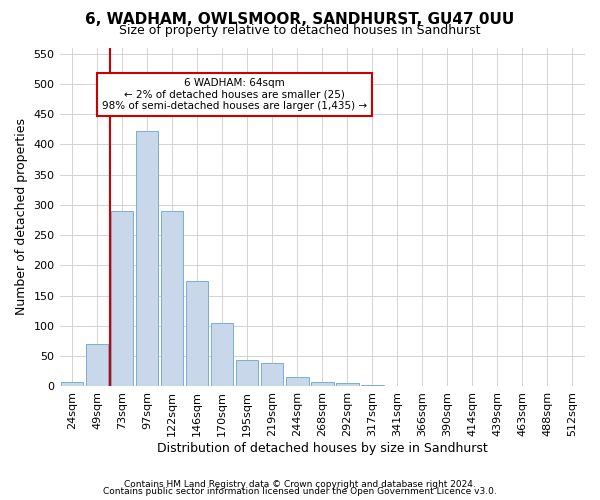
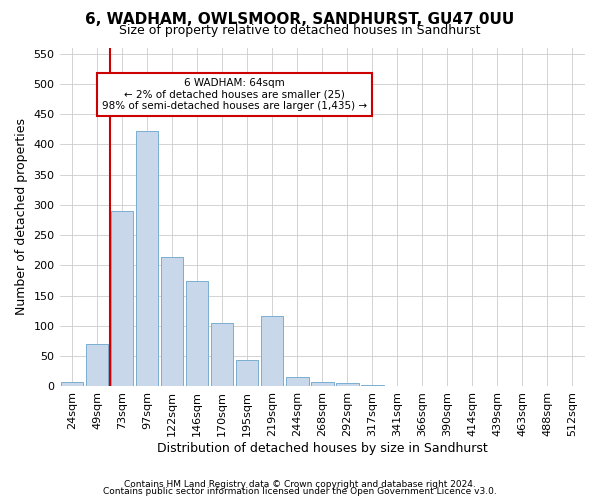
122sqm: 290 -> 214
219sqm: 38 -> 116
